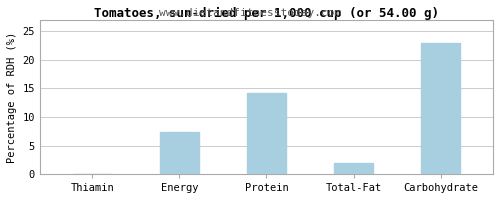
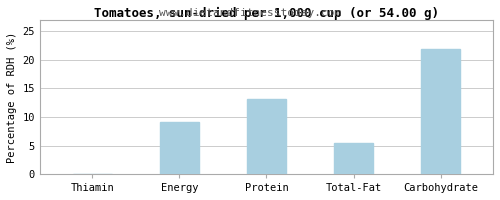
Energy: 7.3 -> 9.2
Protein: 14.2 -> 13.2
Total-Fat: 2.0 -> 5.4
Carbohydrate: 23.0 -> 22.0
